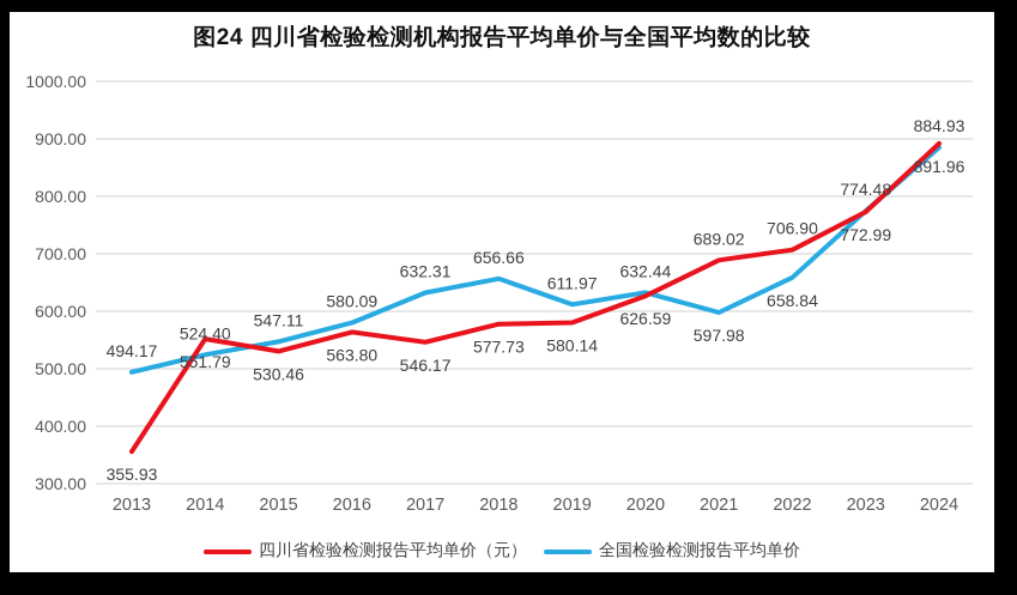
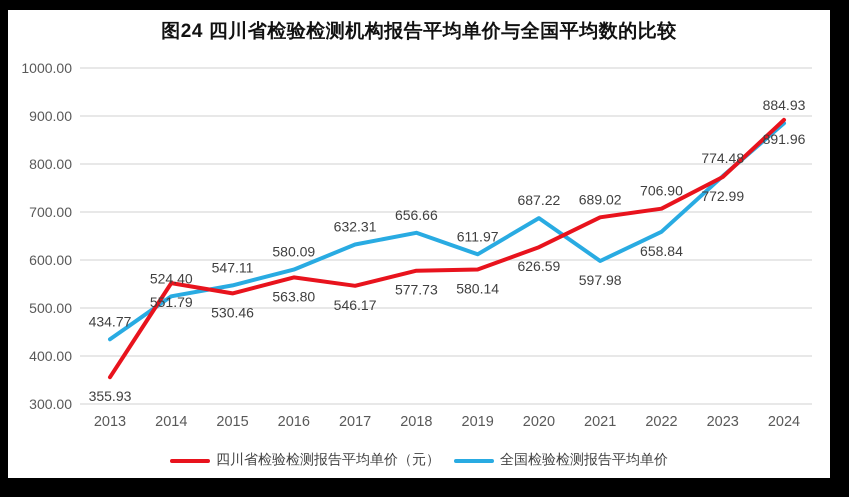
全国检验检测报告平均单价/2013: 494.17 -> 434.77
全国检验检测报告平均单价/2020: 632.44 -> 687.22
